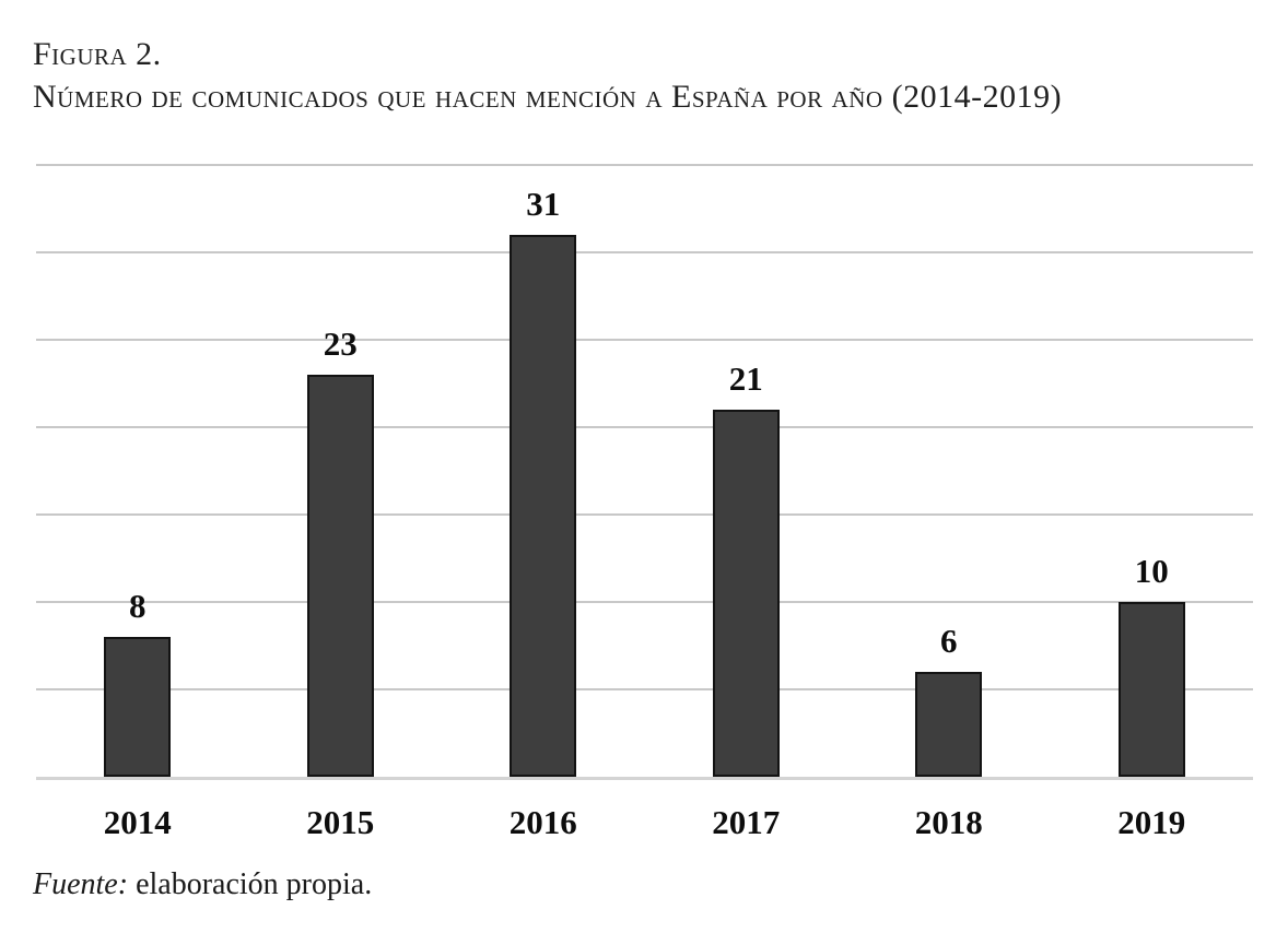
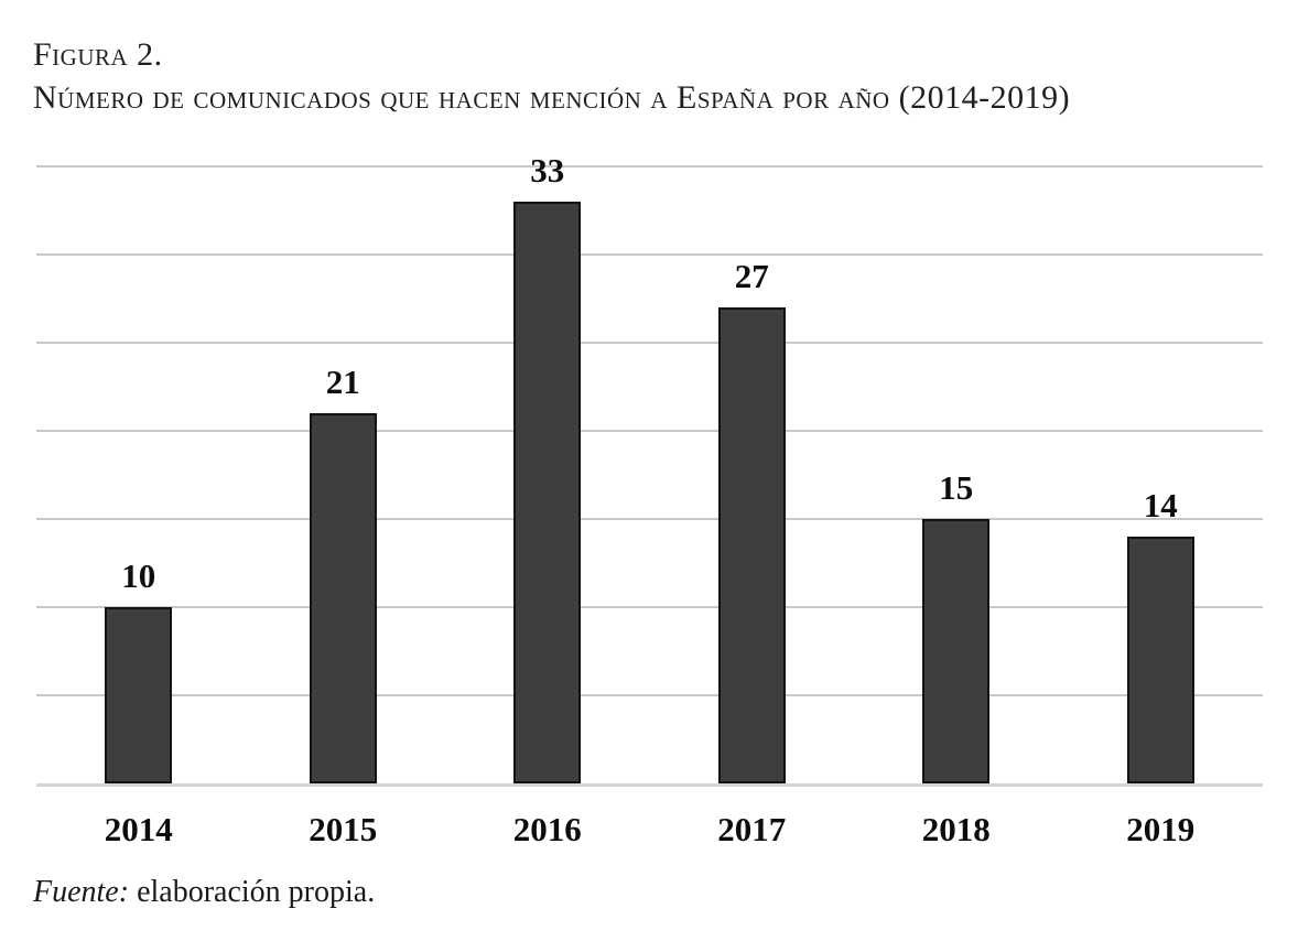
2014: 8 -> 10
2015: 23 -> 21
2016: 31 -> 33
2017: 21 -> 27
2018: 6 -> 15
2019: 10 -> 14
